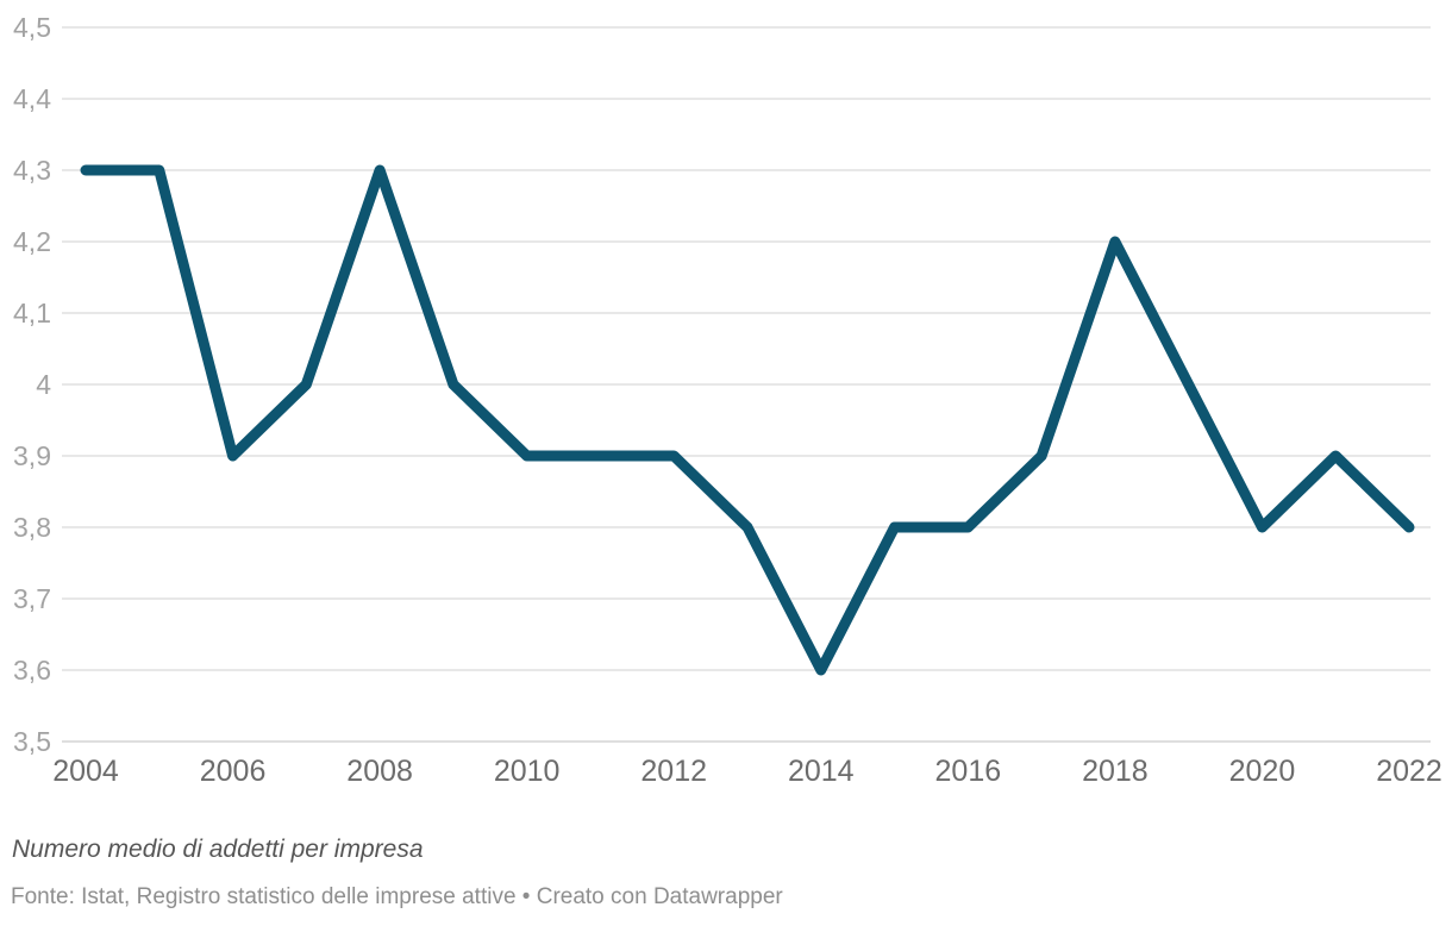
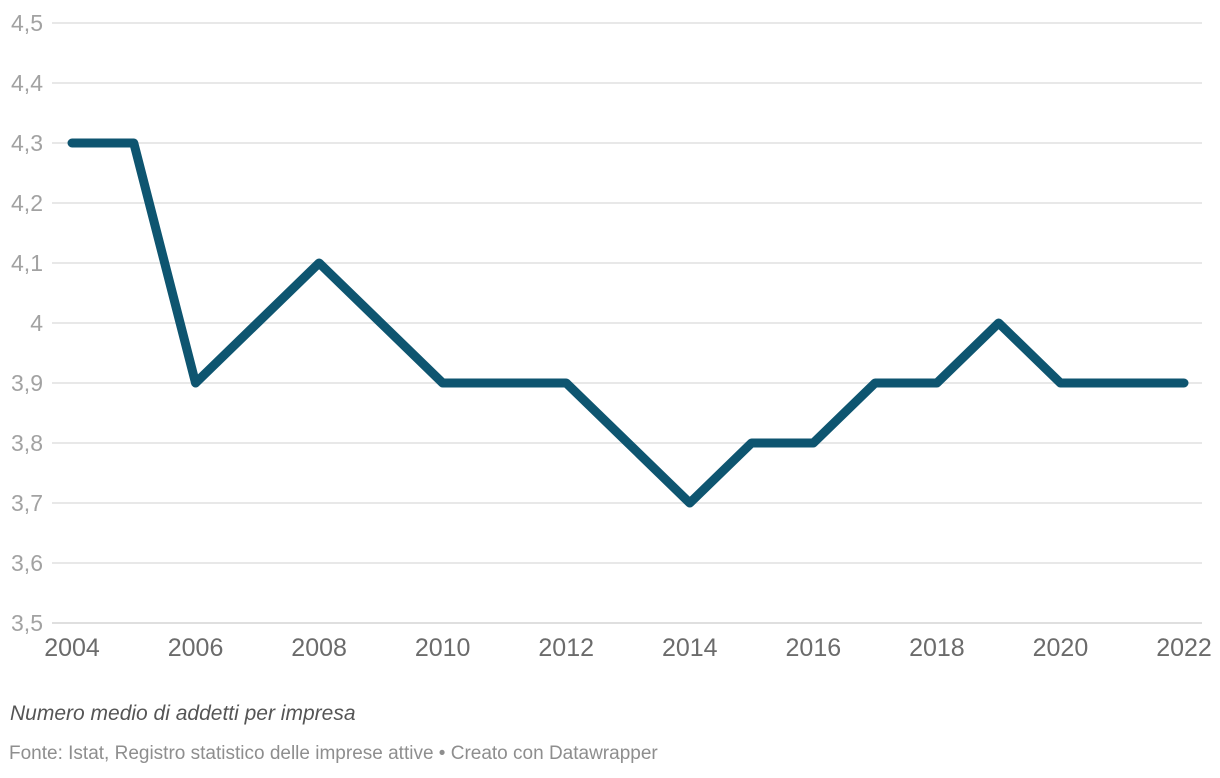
2008: 4,3 -> 4,1
2014: 3,6 -> 3,7
2018: 4,2 -> 3,9
2020: 3,8 -> 3,9
2022: 3,8 -> 3,9
